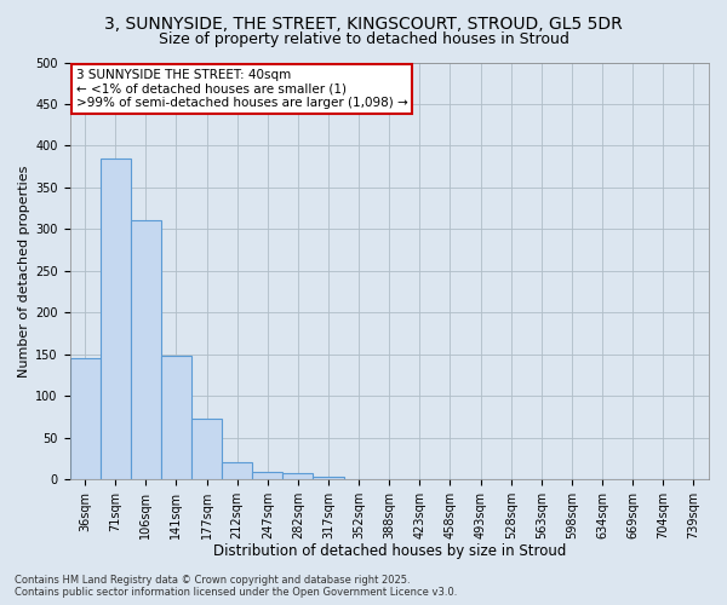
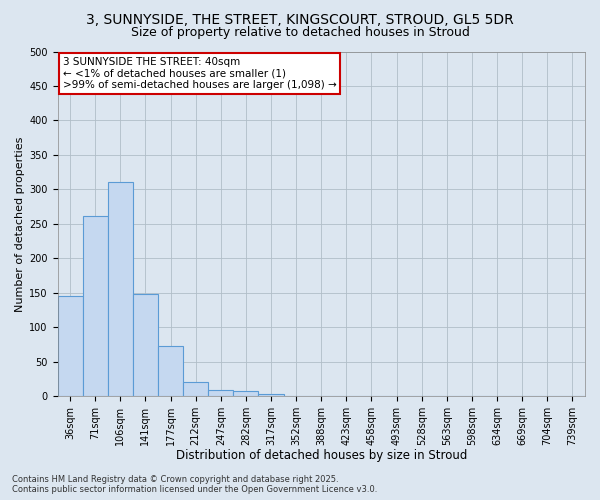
71sqm: 385 -> 262
